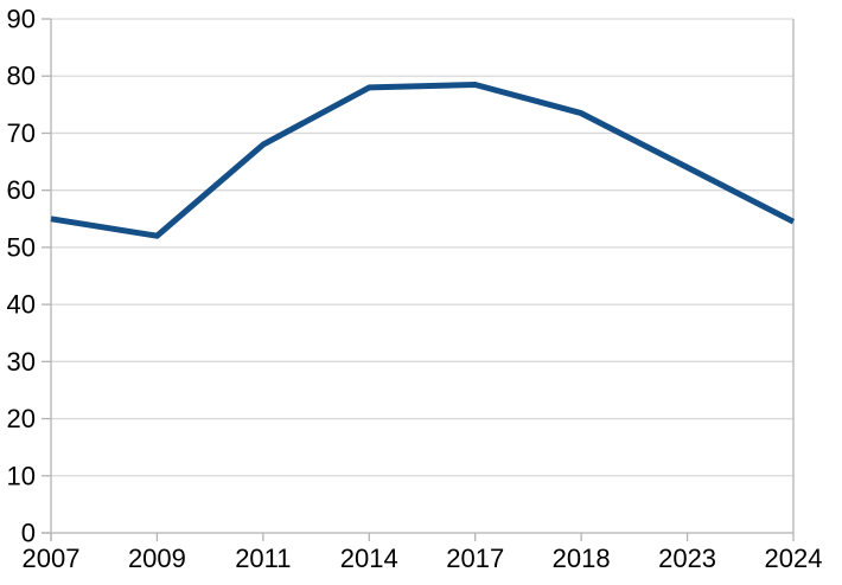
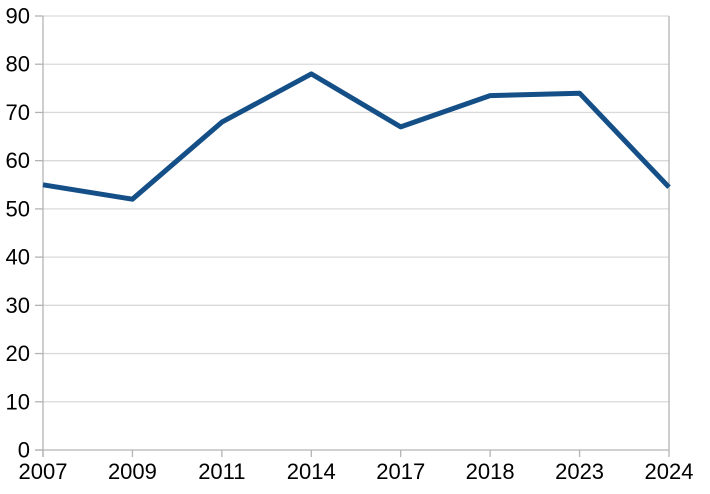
2017: 78 -> 67
2023: 64 -> 74
